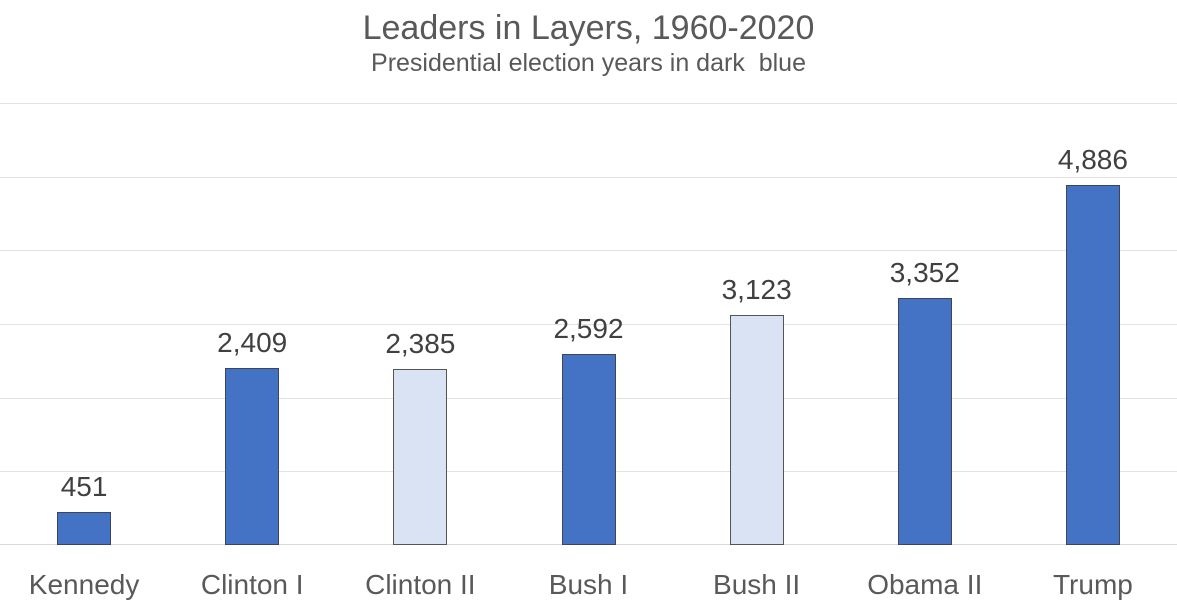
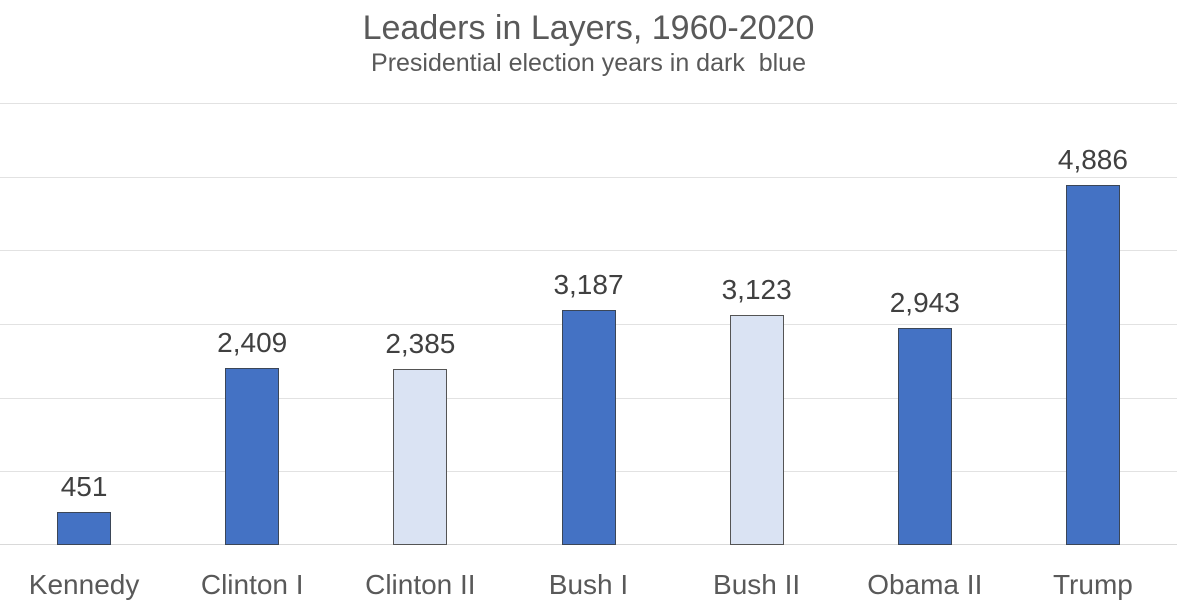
Bush I: 2,592 -> 3,187
Obama II: 3,352 -> 2,943
